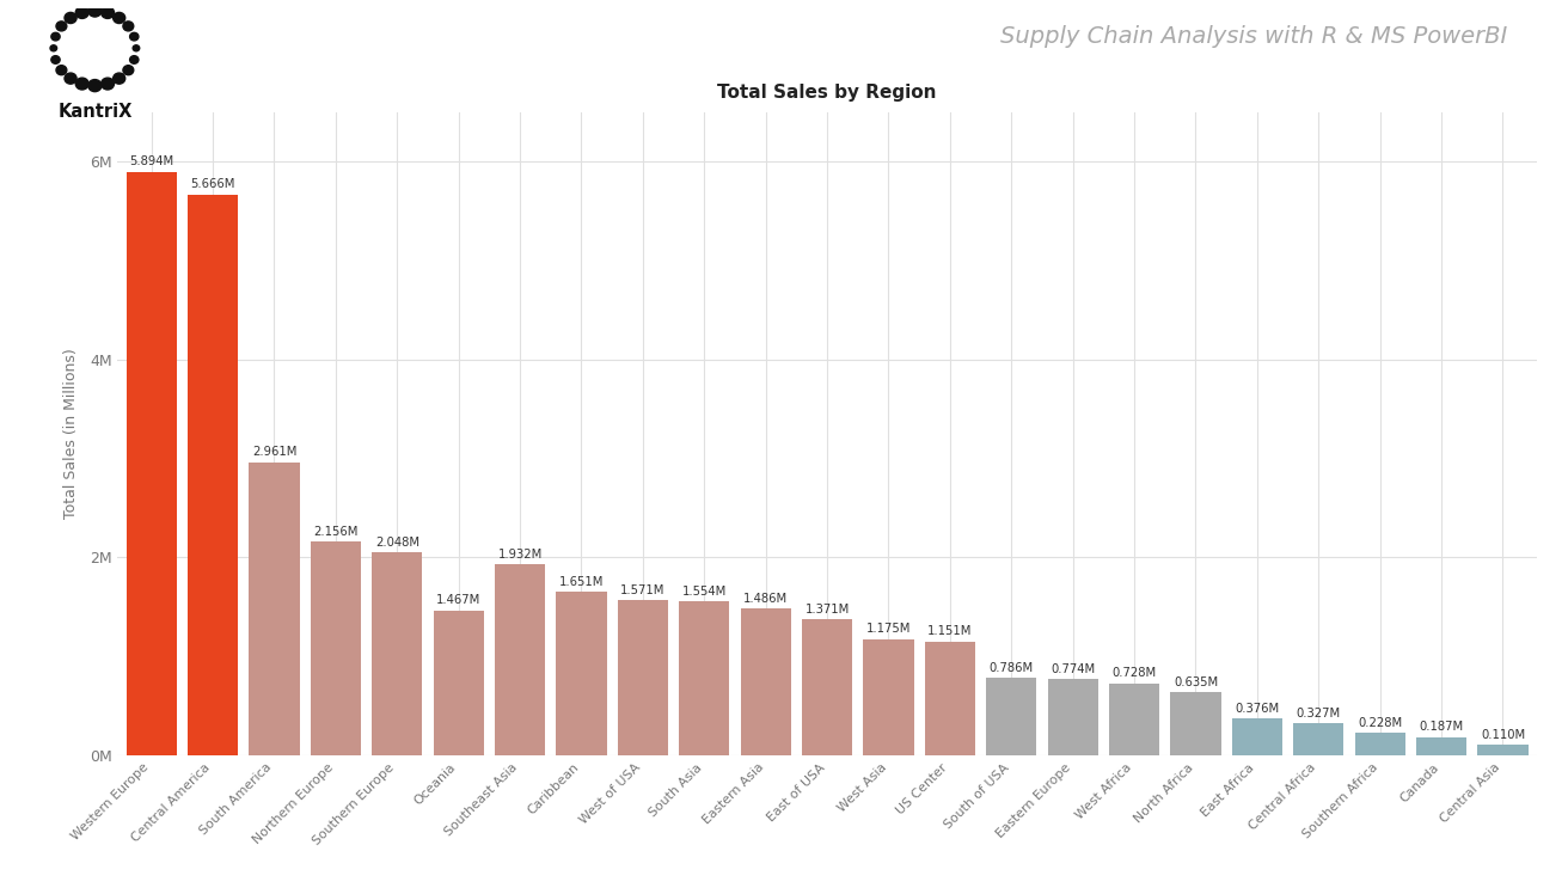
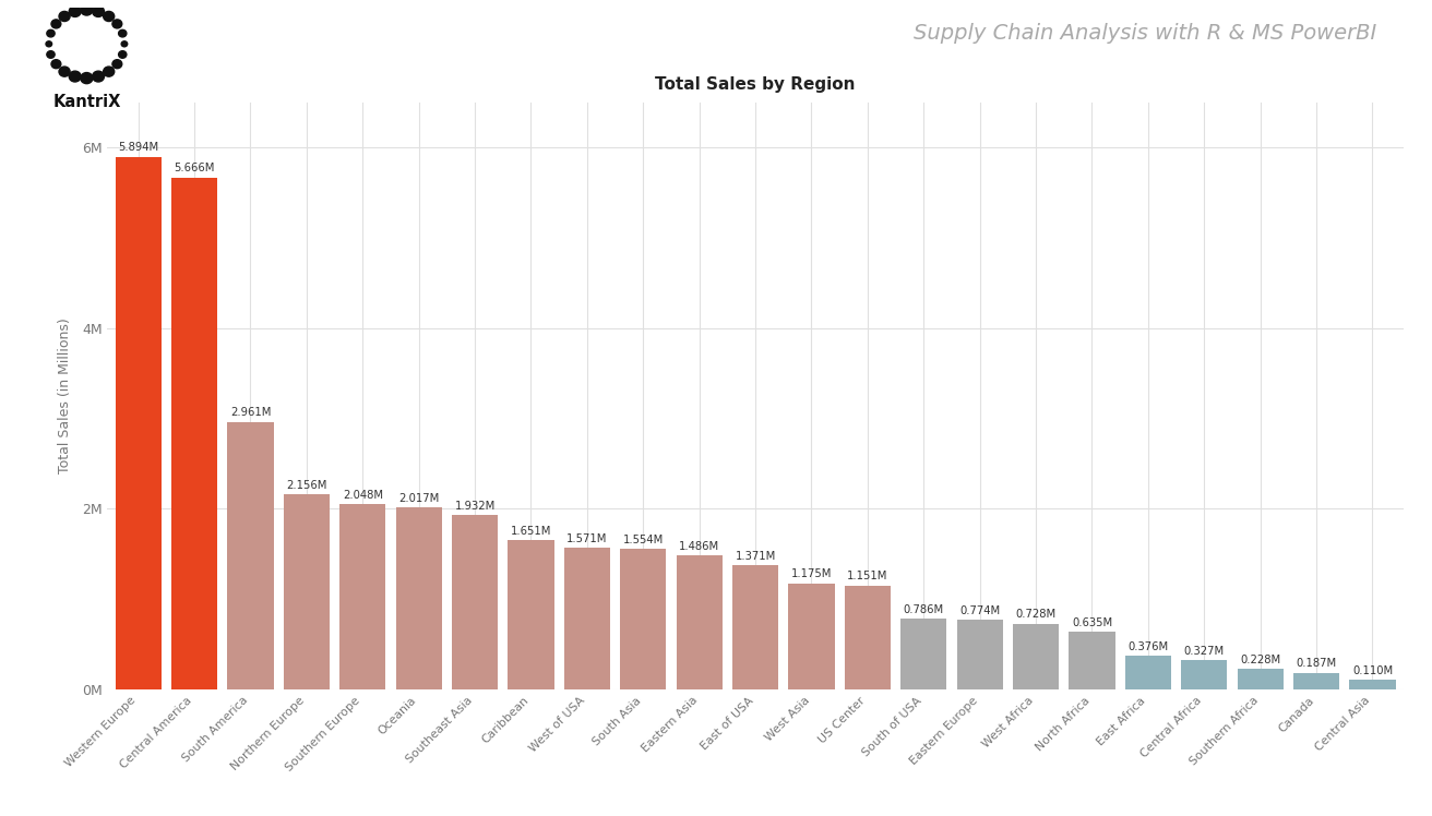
Oceania: 1.467M -> 2.017M
